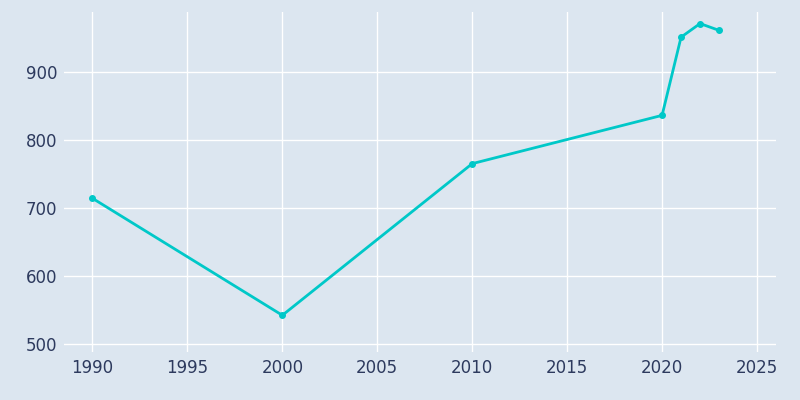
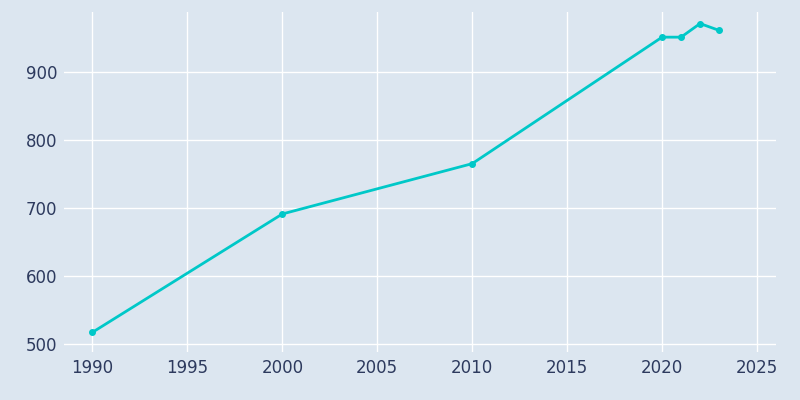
1990: 714 -> 517
2000: 542 -> 691
2020: 836 -> 951
